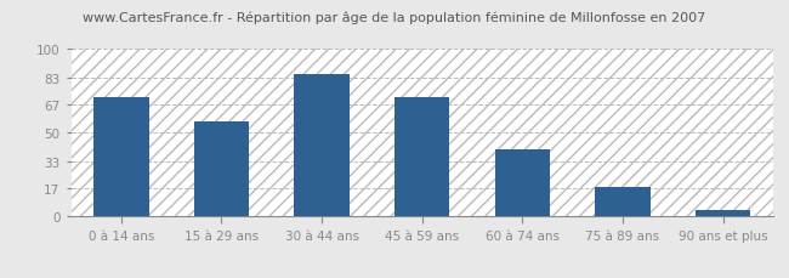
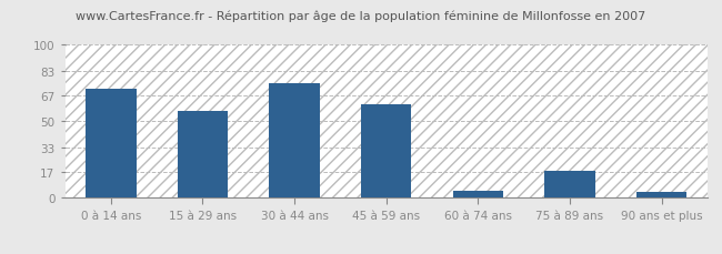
30 à 44 ans: 85 -> 75
45 à 59 ans: 71 -> 61
60 à 74 ans: 40 -> 5
